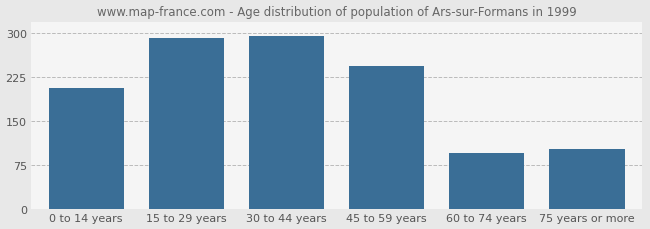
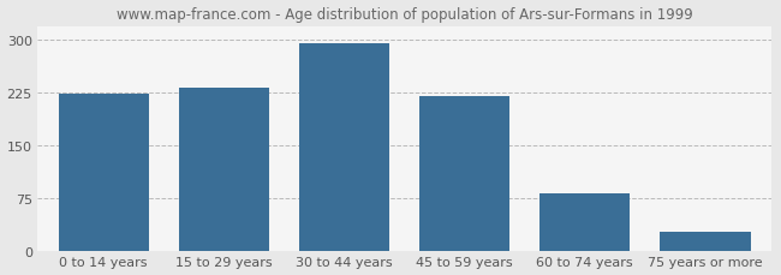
0 to 14 years: 206 -> 224
15 to 29 years: 292 -> 232
45 to 59 years: 244 -> 220
60 to 74 years: 96 -> 83
75 years or more: 102 -> 27
